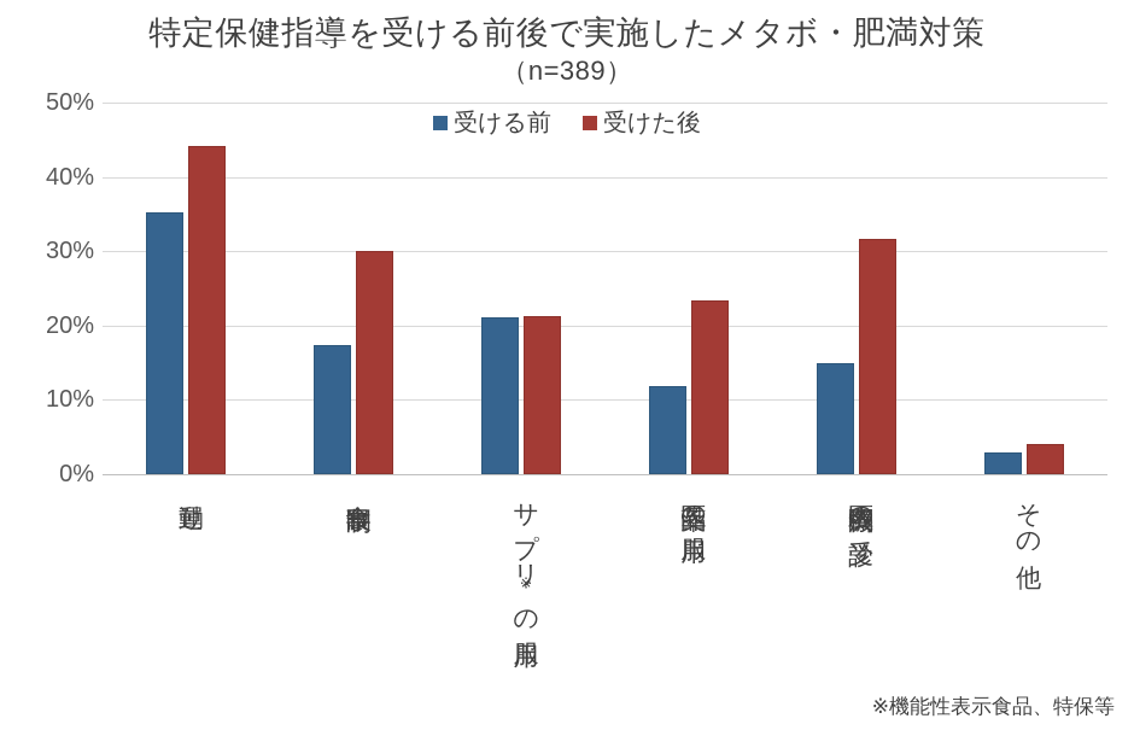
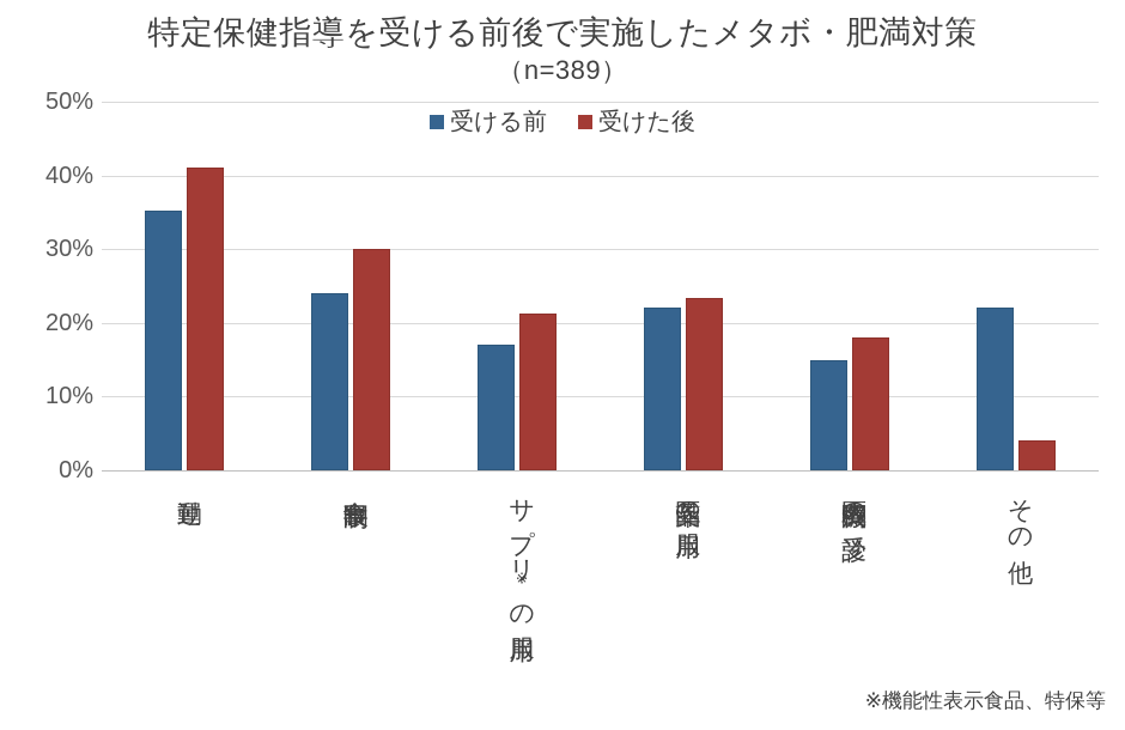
受けた後/運動: 44% -> 41%
受ける前/食事制限: 17% -> 24%
受ける前/サプリ※の服用: 21% -> 17%
受ける前/医薬品の服用: 12% -> 22%
受けた後/医療機関の受診: 32% -> 18%
受ける前/その他: 3% -> 22%
